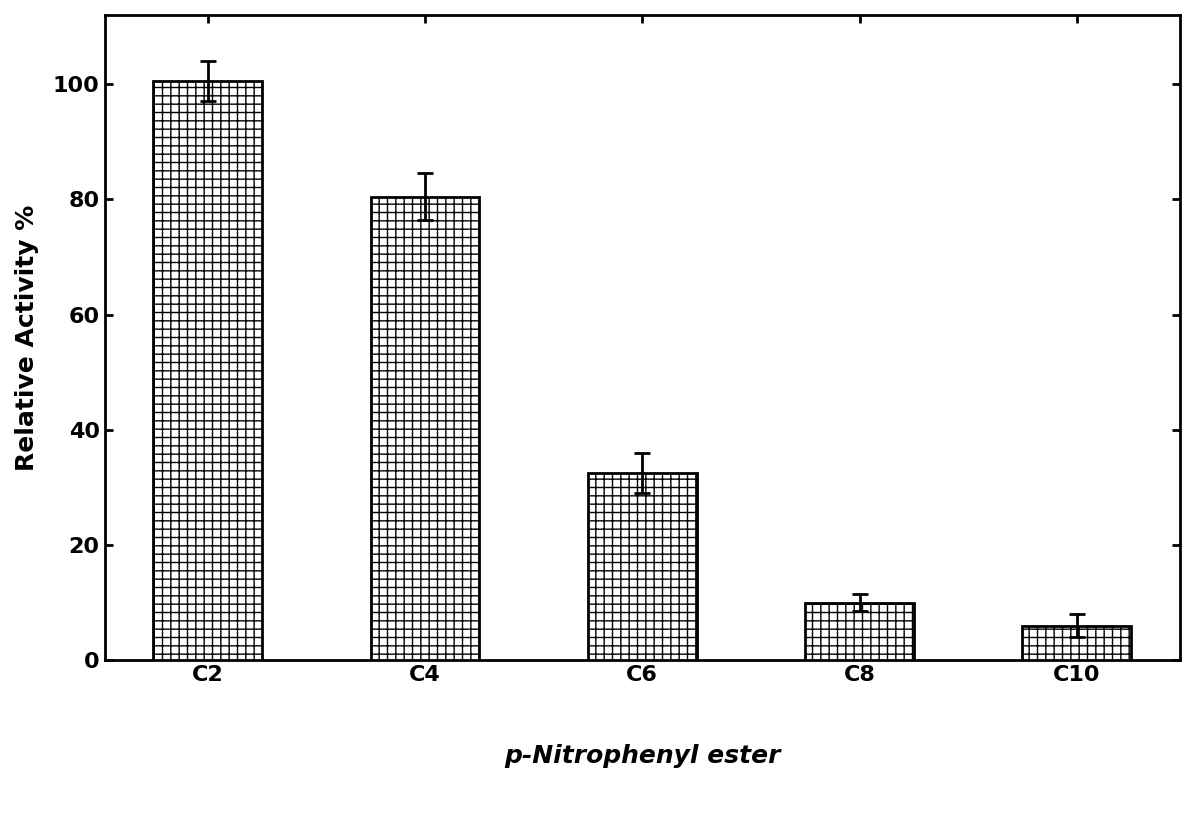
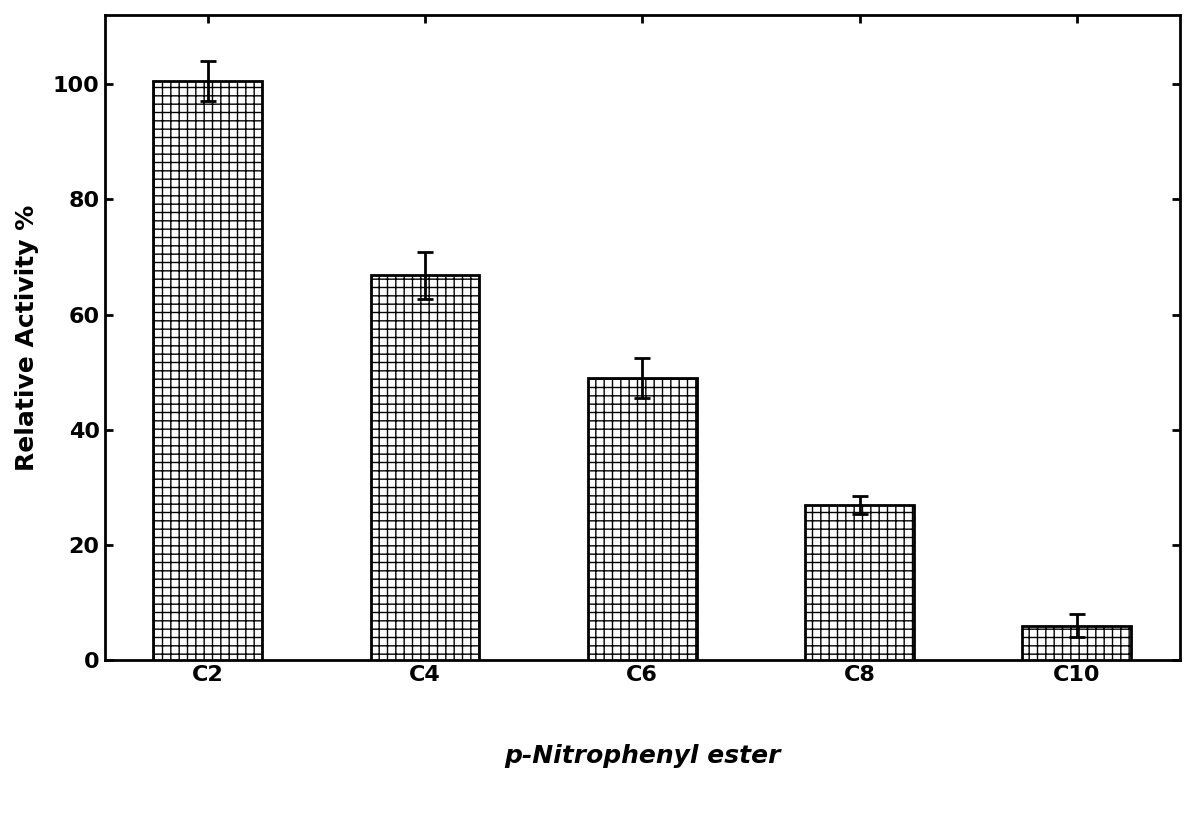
C4: 80.5 -> 66.8
C6: 32.5 -> 49.0
C8: 10.0 -> 27.0
